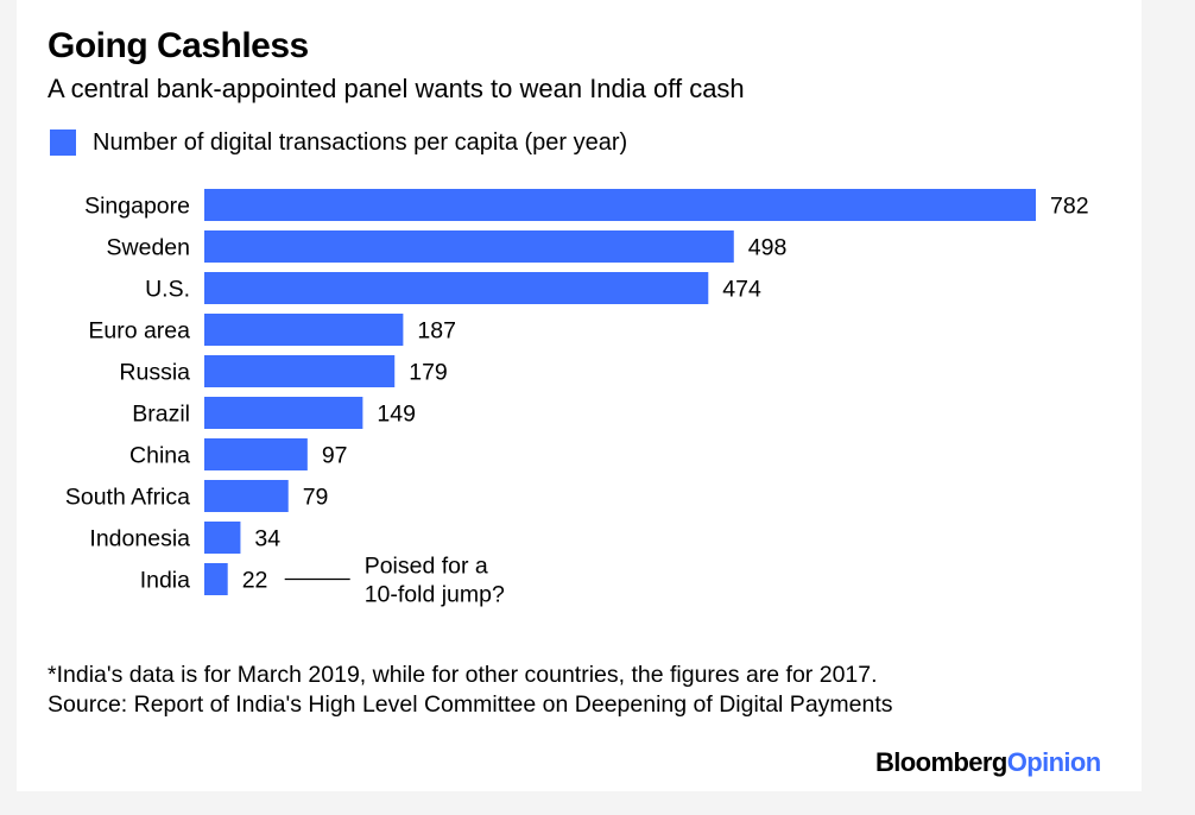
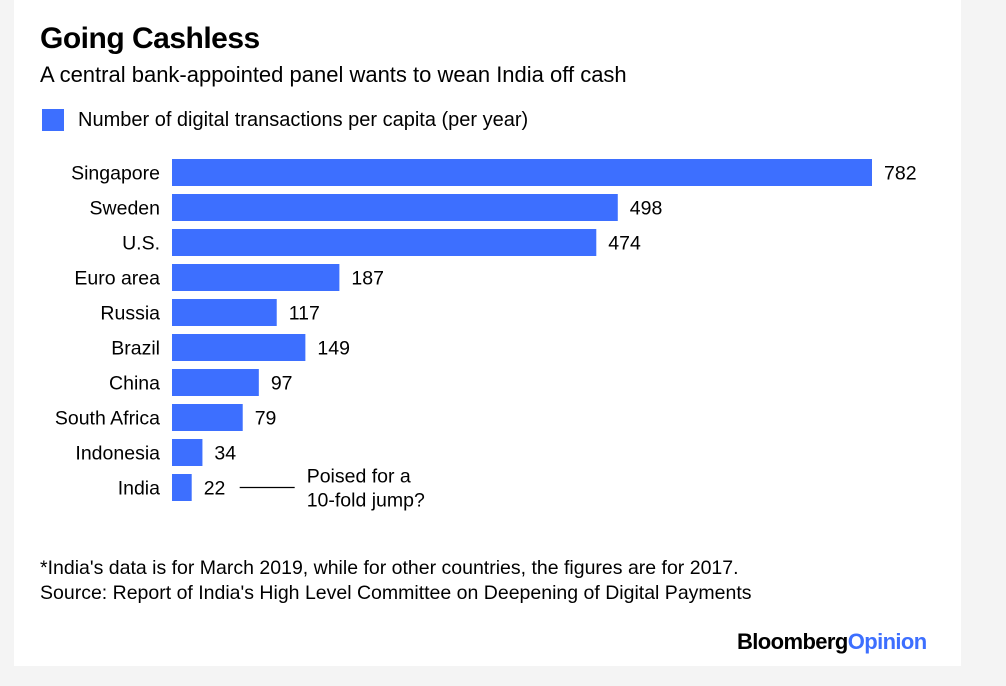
Russia: 179 -> 117
